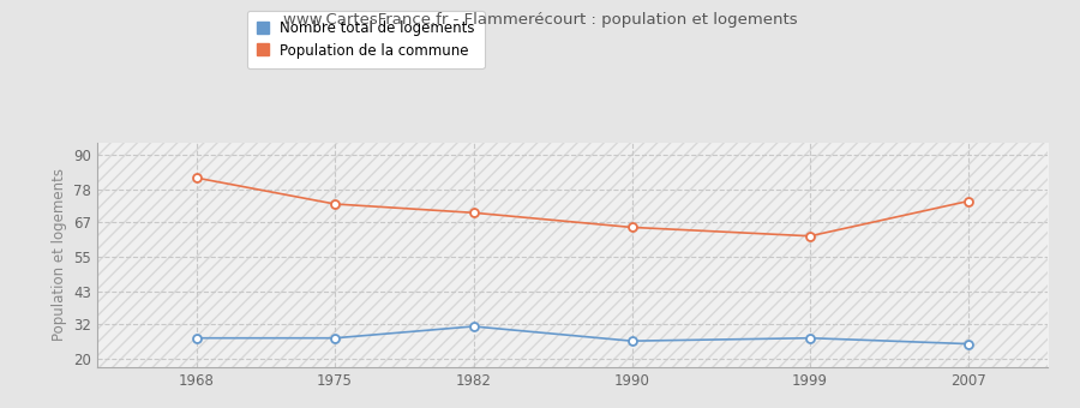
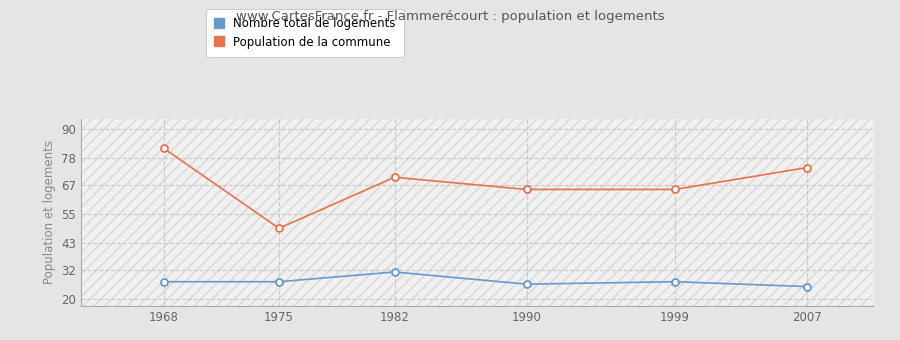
Population de la commune/1975: 73 -> 49
Population de la commune/1999: 62 -> 65
